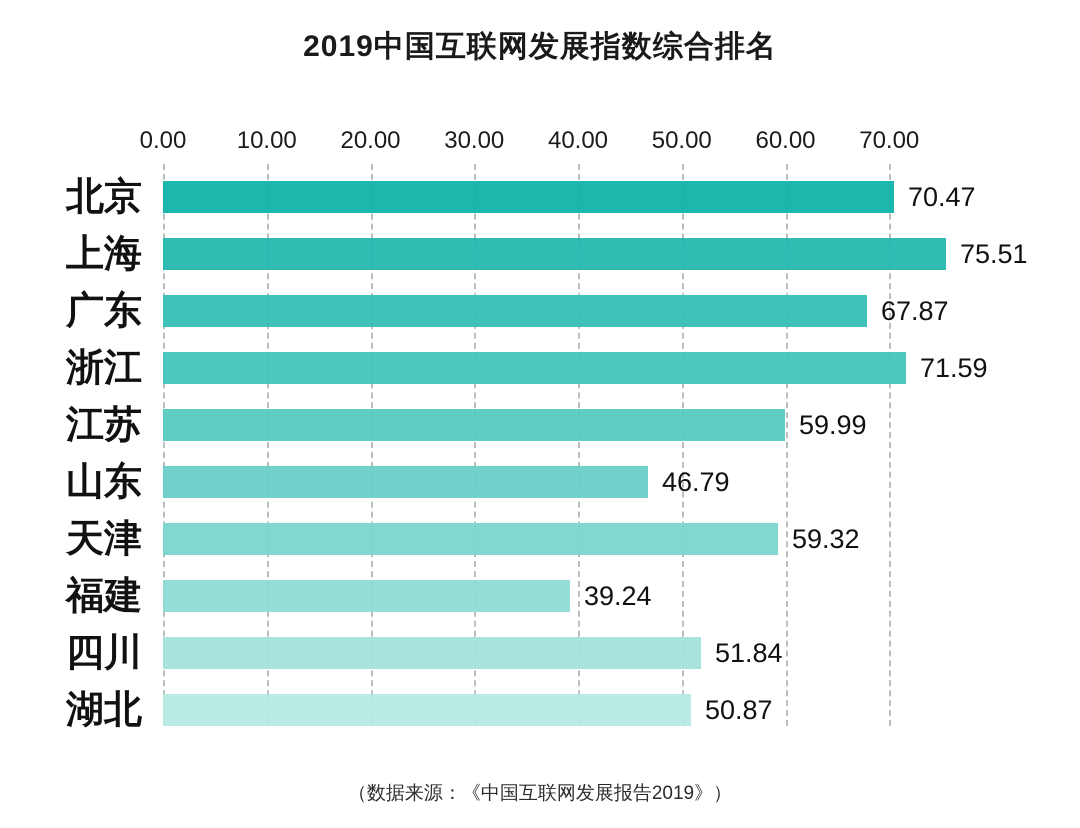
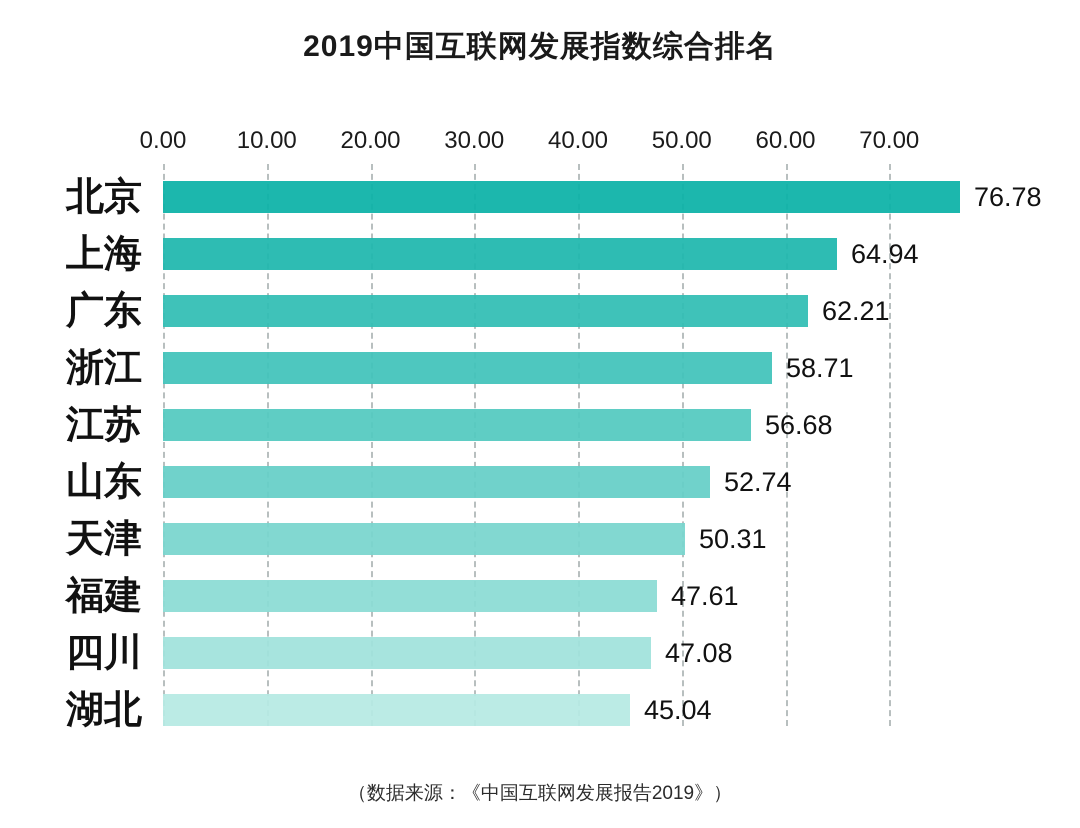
北京: 70.47 -> 76.78
上海: 75.51 -> 64.94
广东: 67.87 -> 62.21
浙江: 71.59 -> 58.71
江苏: 59.99 -> 56.68
山东: 46.79 -> 52.74
天津: 59.32 -> 50.31
福建: 39.24 -> 47.61
四川: 51.84 -> 47.08
湖北: 50.87 -> 45.04
